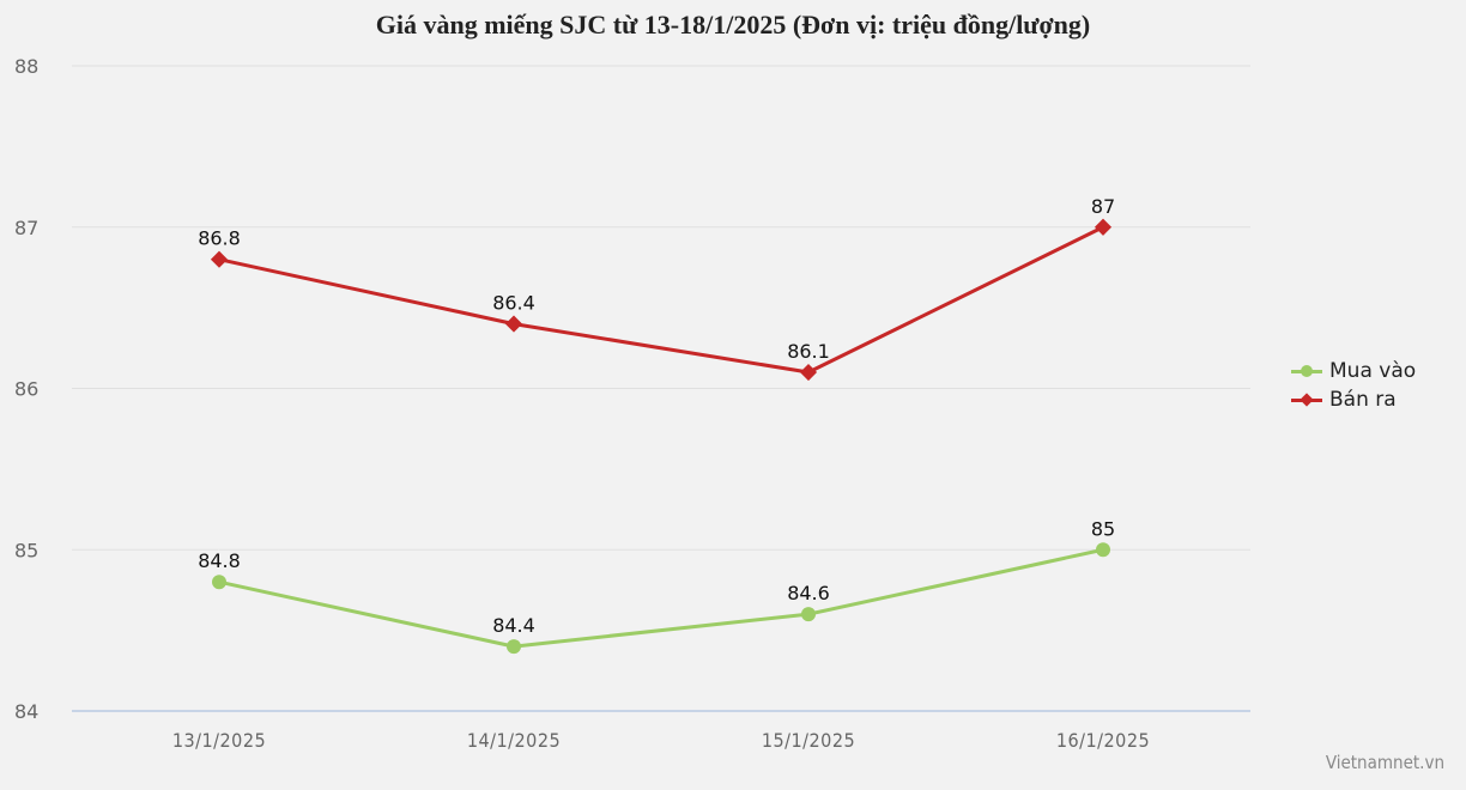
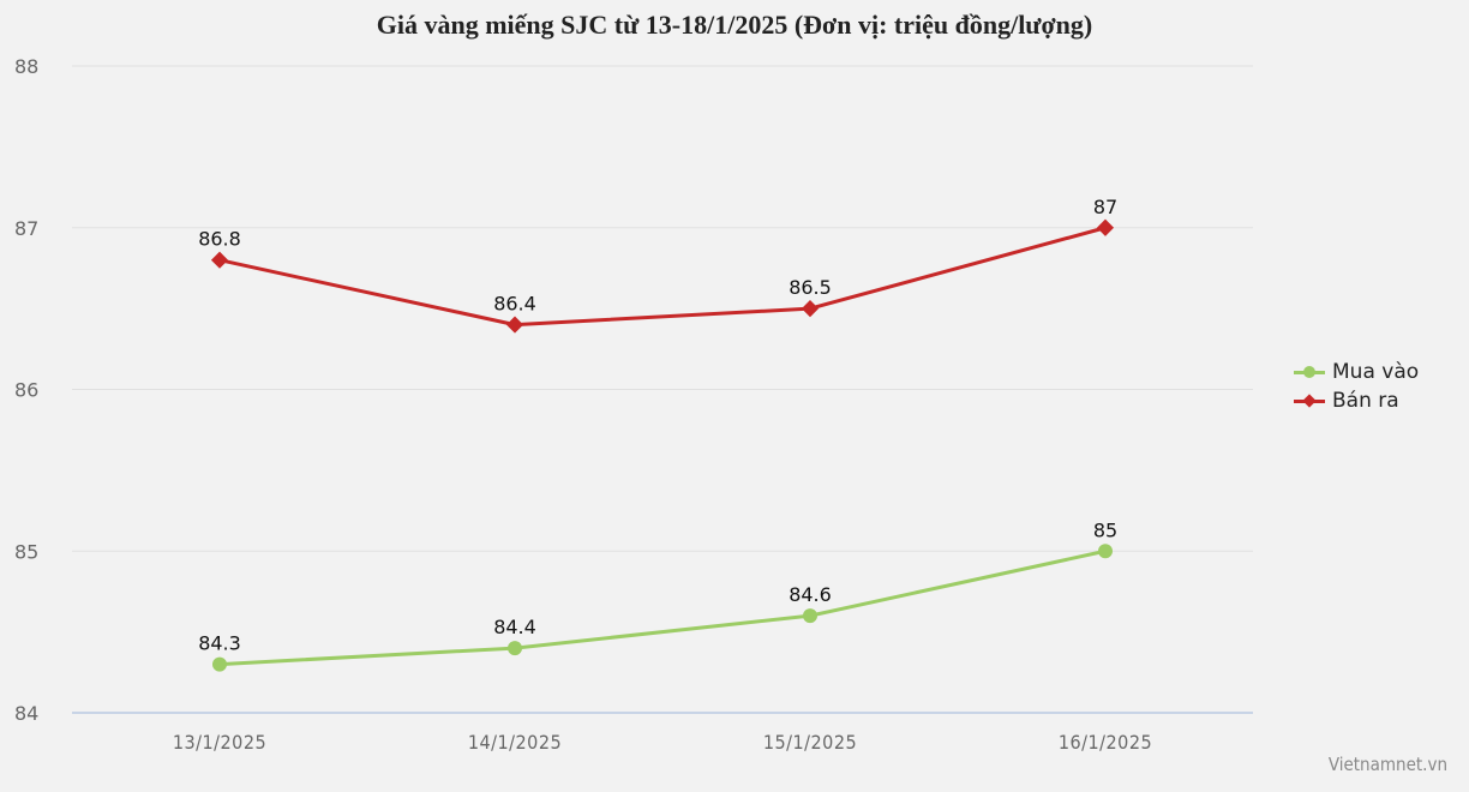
Mua vào/13/1/2025: 84.8 -> 84.3
Bán ra/15/1/2025: 86.1 -> 86.5
